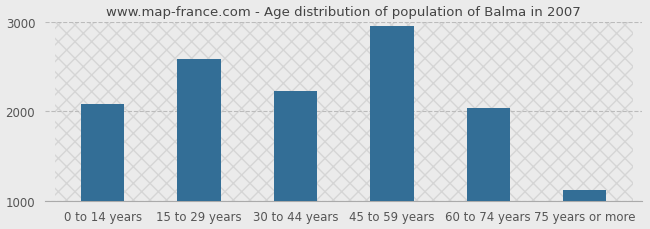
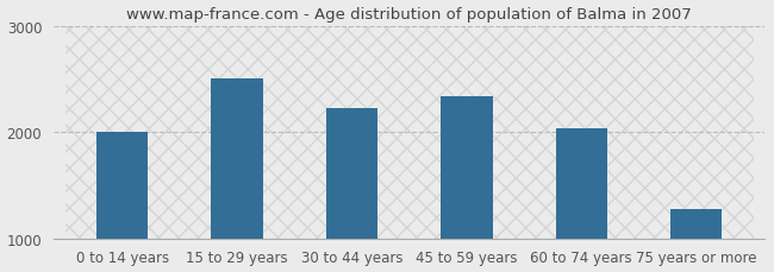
0 to 14 years: 2080 -> 2000
15 to 29 years: 2580 -> 2500
45 to 59 years: 2950 -> 2340
75 years or more: 1120 -> 1280
